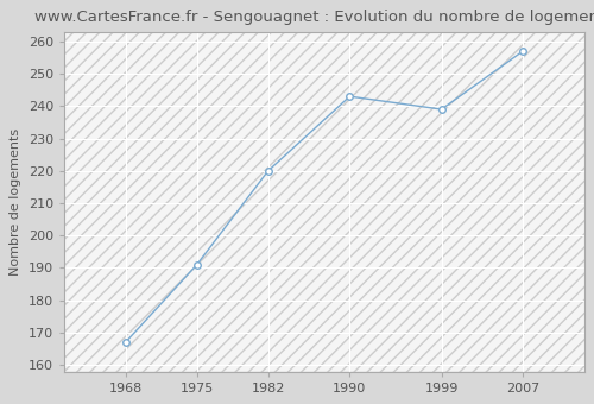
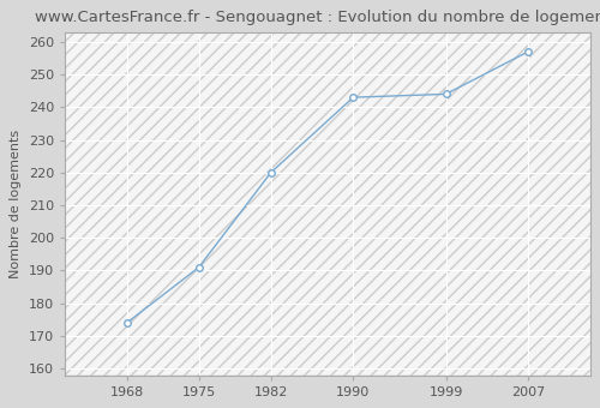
1968: 167 -> 174
1999: 239 -> 244
